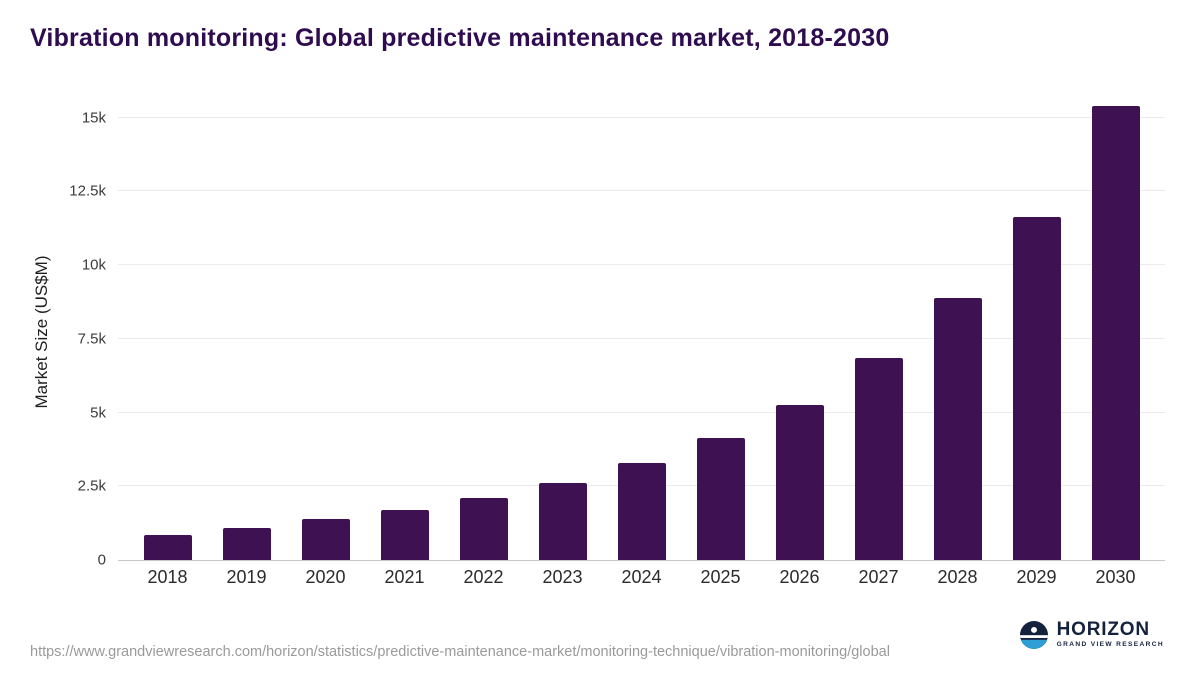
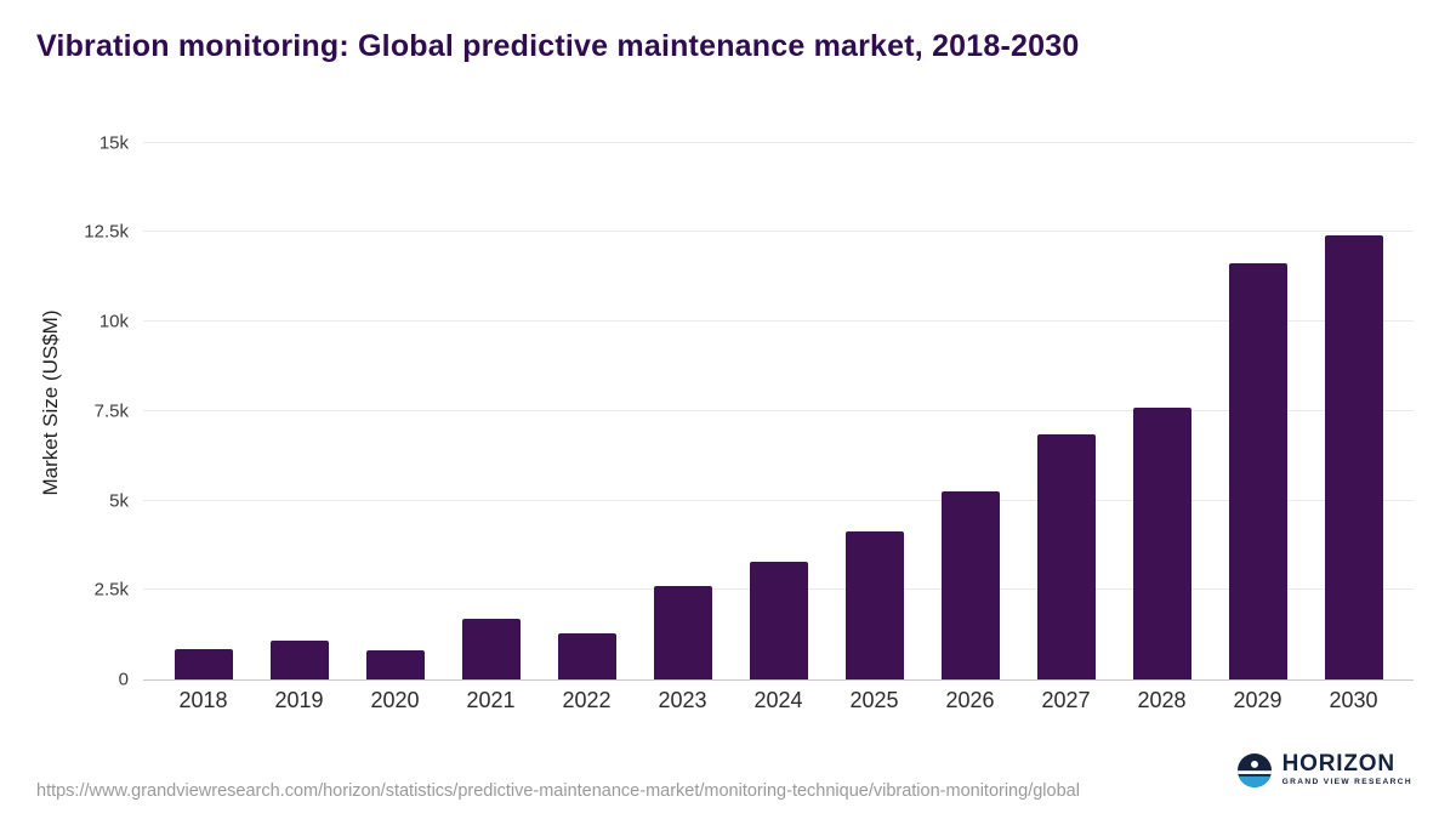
2020: 1.4k -> 0.8k
2022: 2.1k -> 1.3k
2028: 8.9k -> 7.6k
2030: 15.4k -> 12.4k
